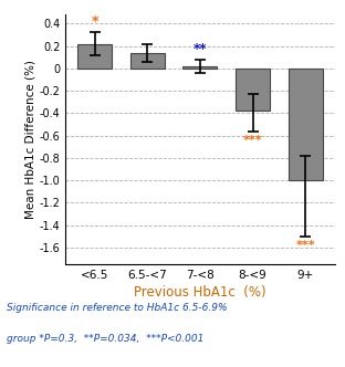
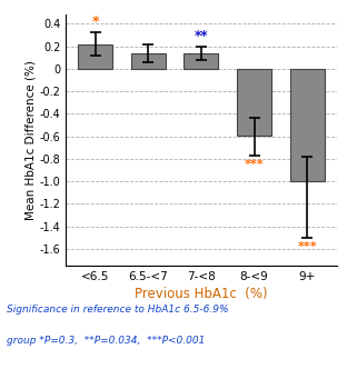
7-<8: 0.02 -> 0.14
8-<9: -0.38 -> -0.59
